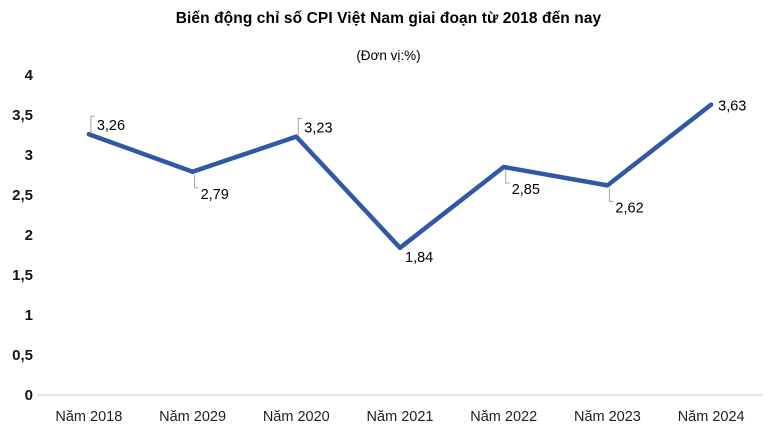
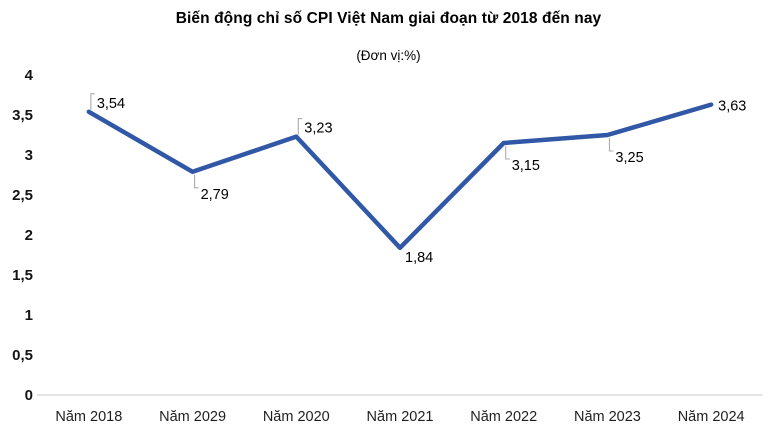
Năm 2018: 3,26 -> 3,54
Năm 2022: 2,85 -> 3,15
Năm 2023: 2,62 -> 3,25
